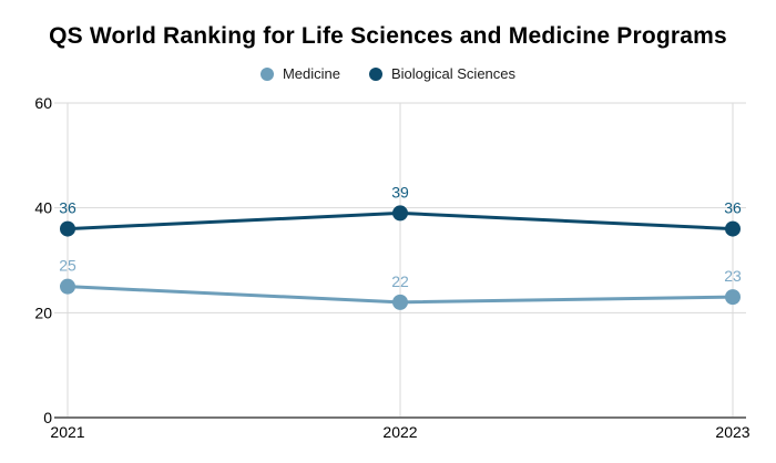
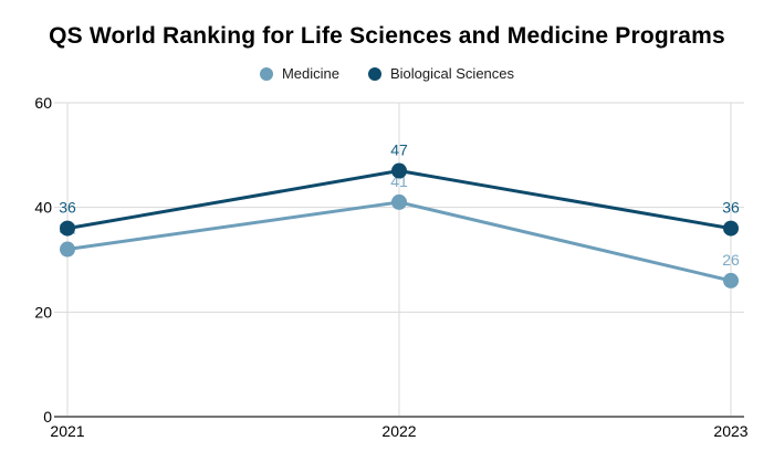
Medicine/2021: 25 -> 32
Medicine/2022: 22 -> 41
Biological Sciences/2022: 39 -> 47
Medicine/2023: 23 -> 26
